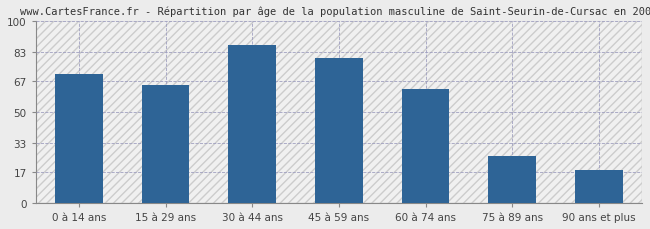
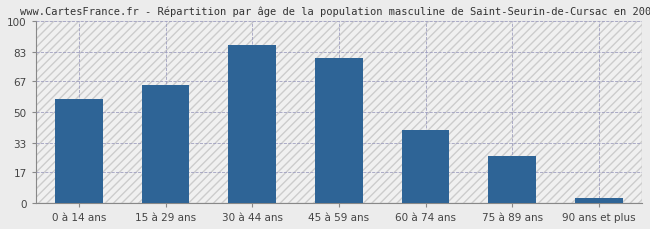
0 à 14 ans: 71 -> 57
60 à 74 ans: 63 -> 40
90 ans et plus: 18 -> 3
